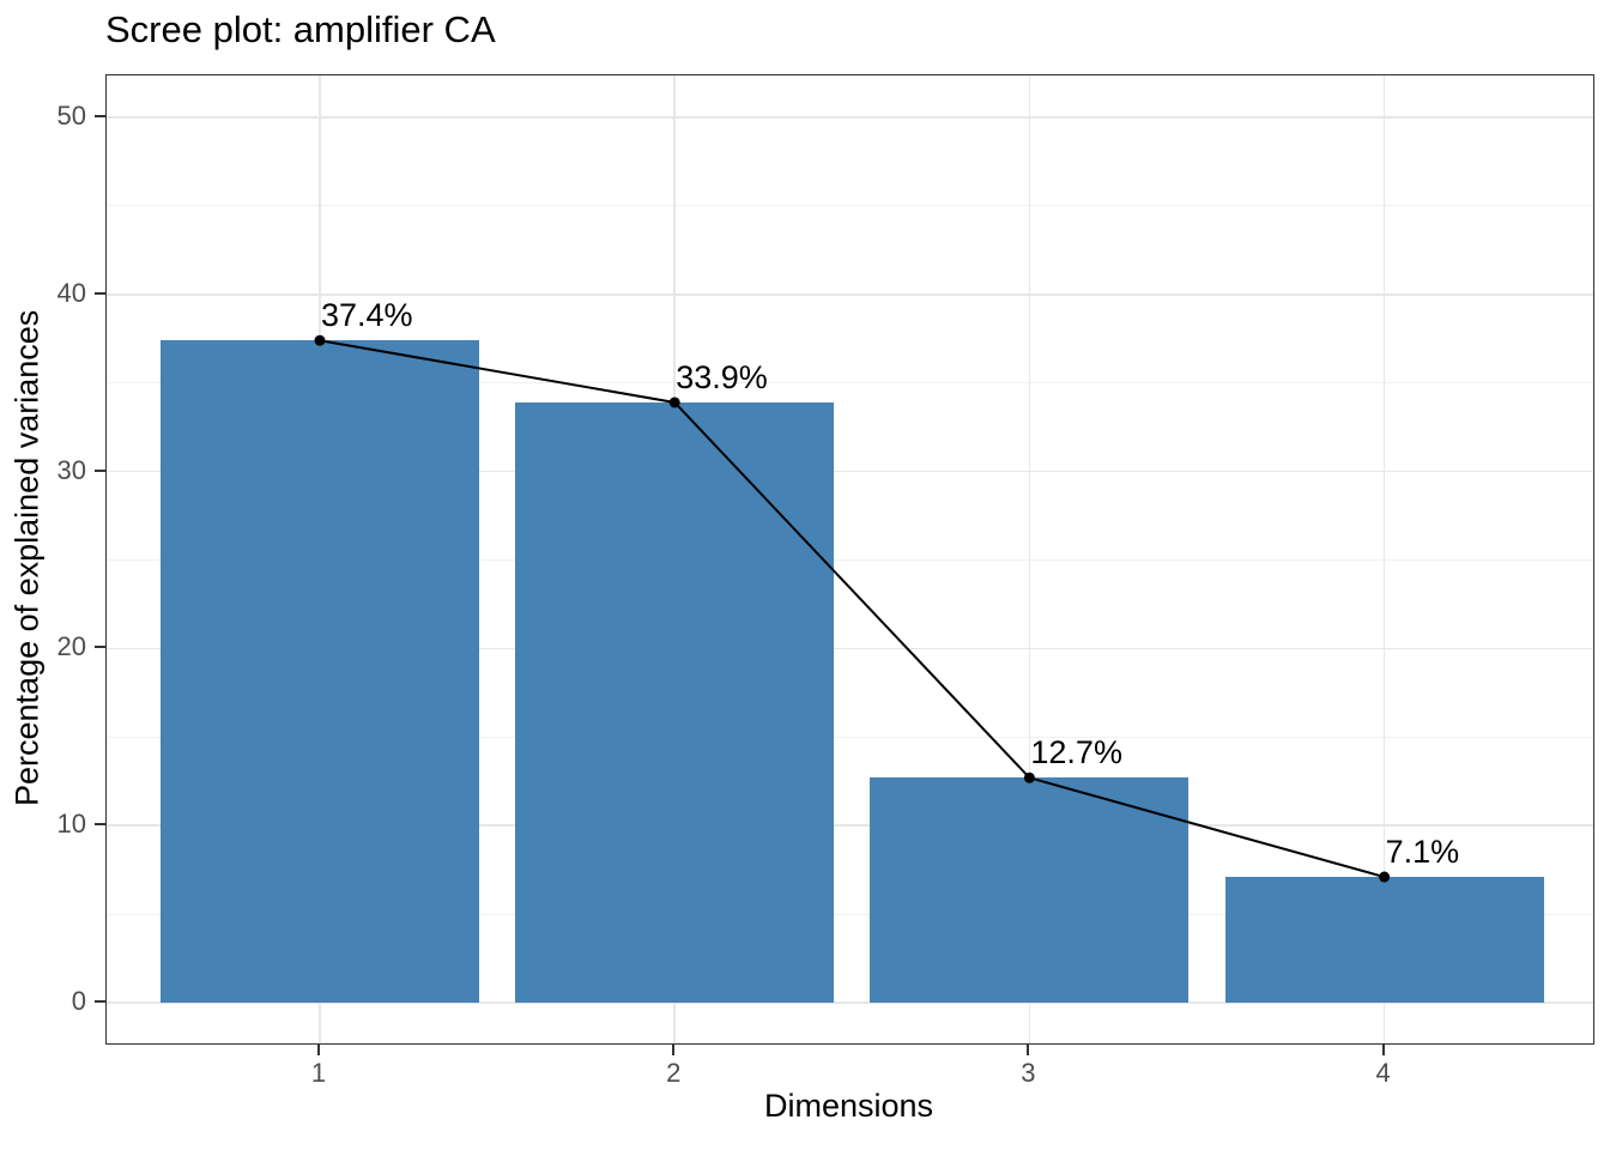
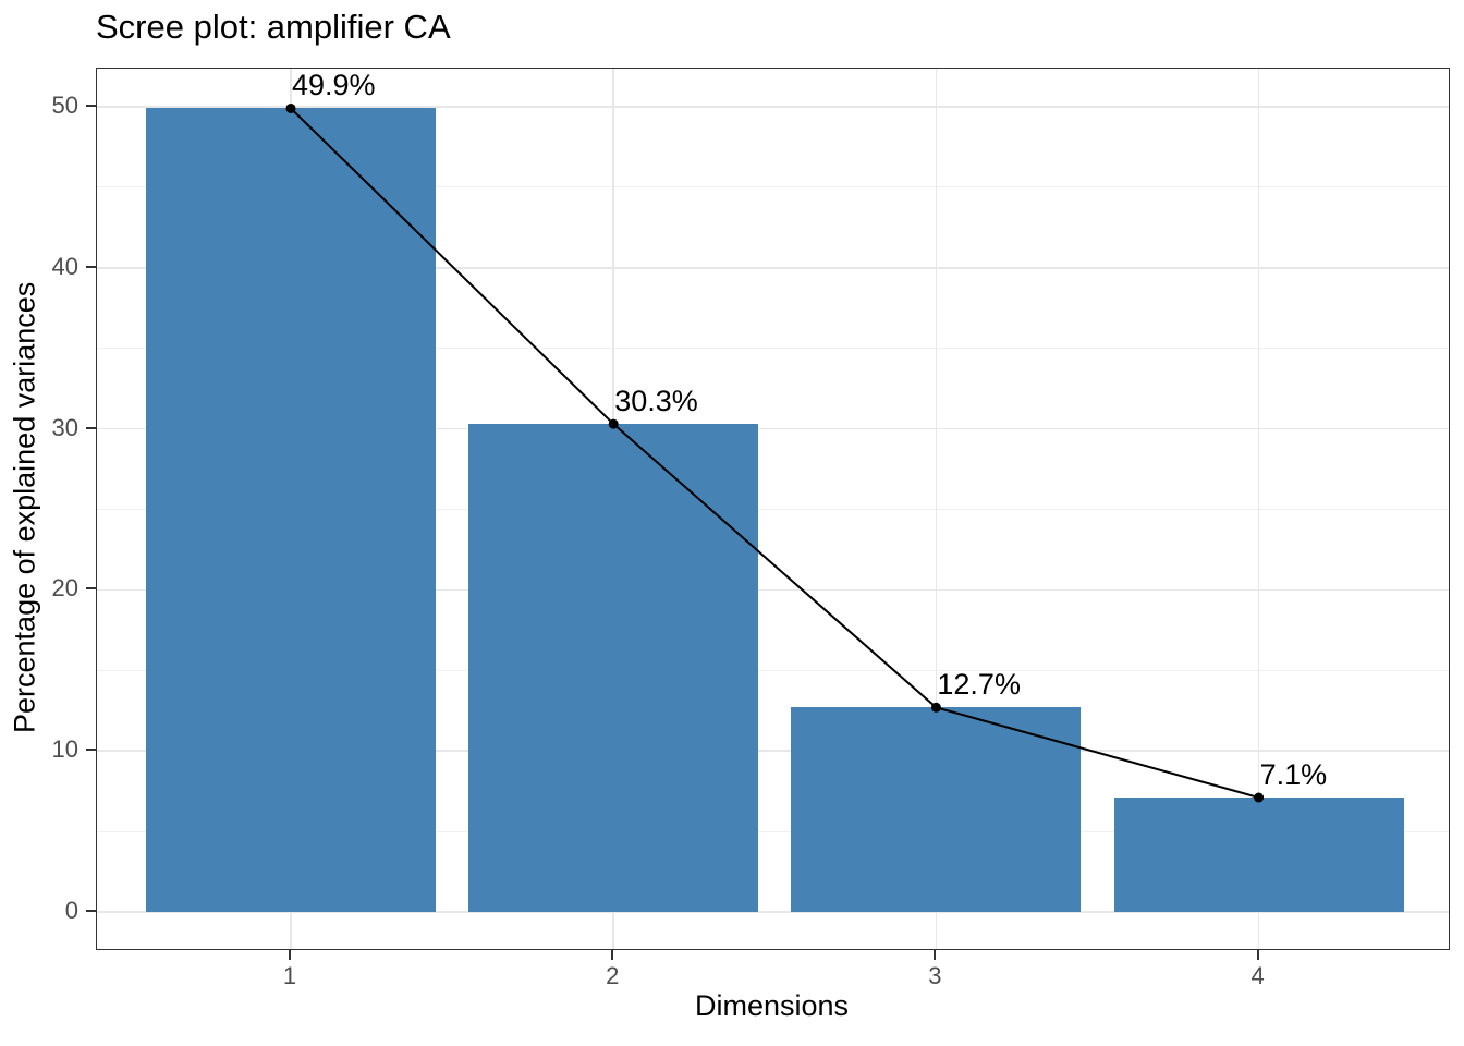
1: 37.4% -> 49.9%
2: 33.9% -> 30.3%
